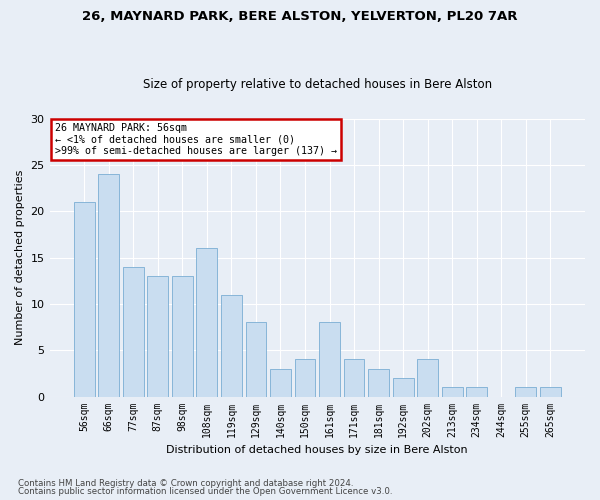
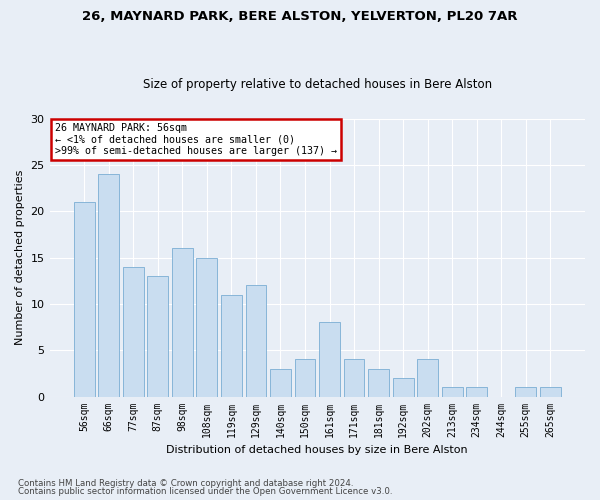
98sqm: 13 -> 16
108sqm: 16 -> 15
129sqm: 8 -> 12
